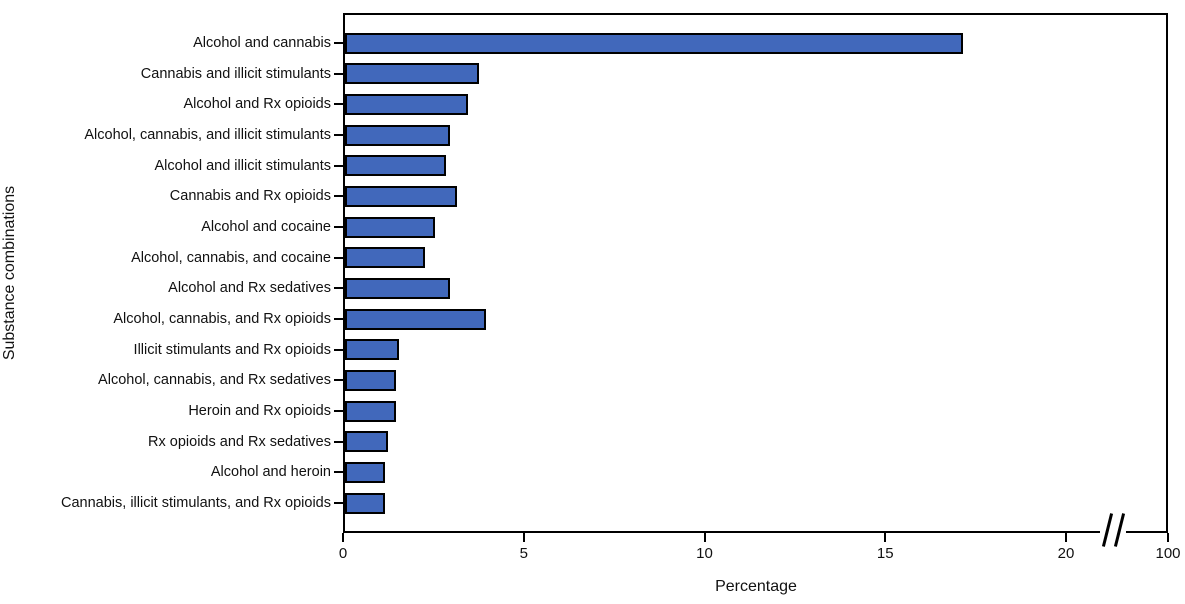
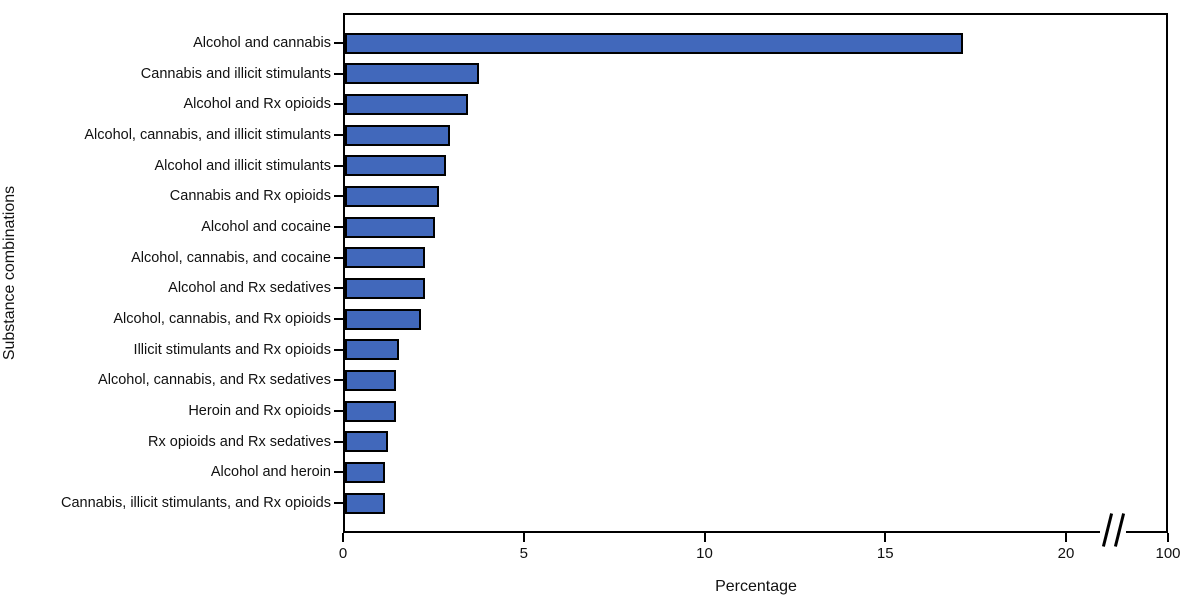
Cannabis and Rx opioids: 3.1 -> 2.6
Alcohol and Rx sedatives: 2.9 -> 2.2
Alcohol, cannabis, and Rx opioids: 3.9 -> 2.1
